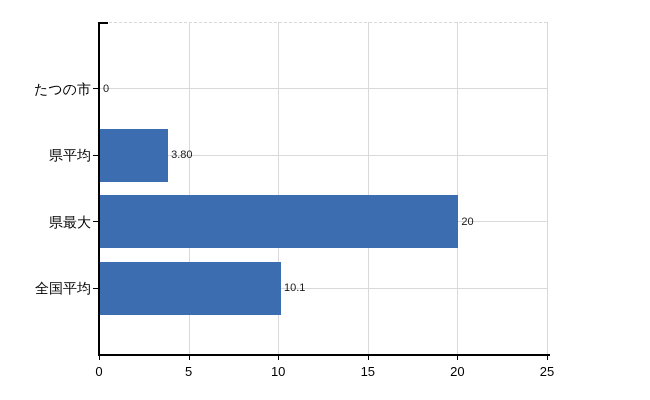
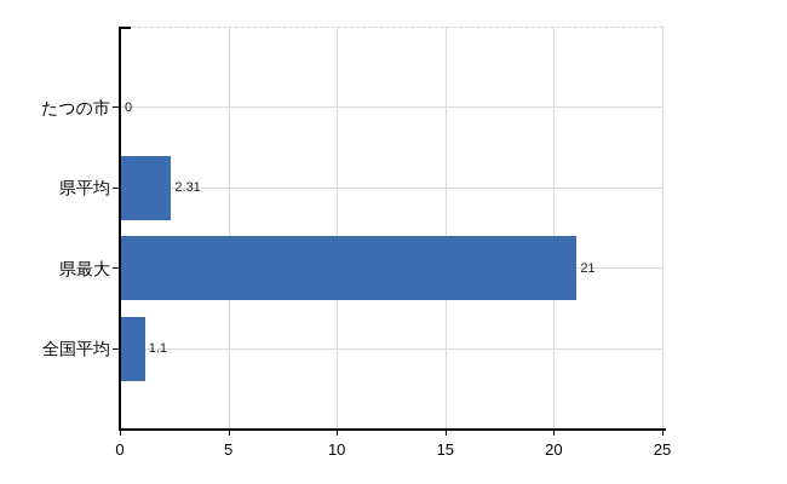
県平均: 3.80 -> 2.31
県最大: 20 -> 21
全国平均: 10.1 -> 1.1
